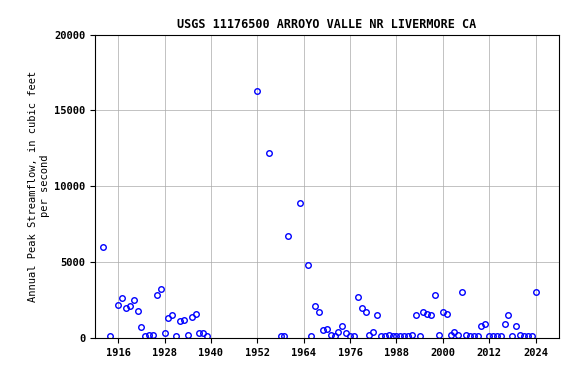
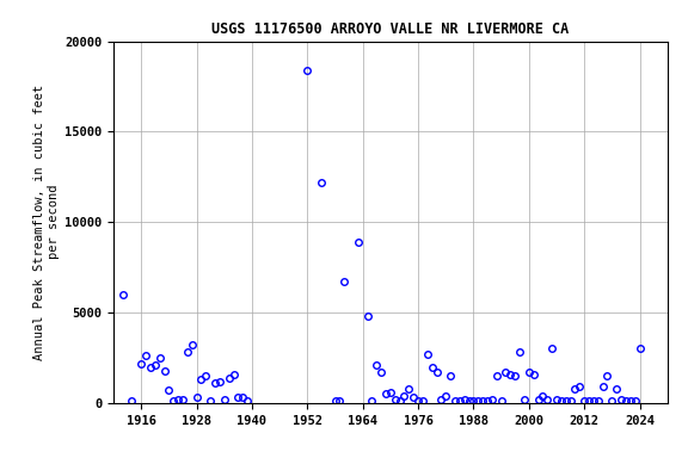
1952: 16300 -> 18400
